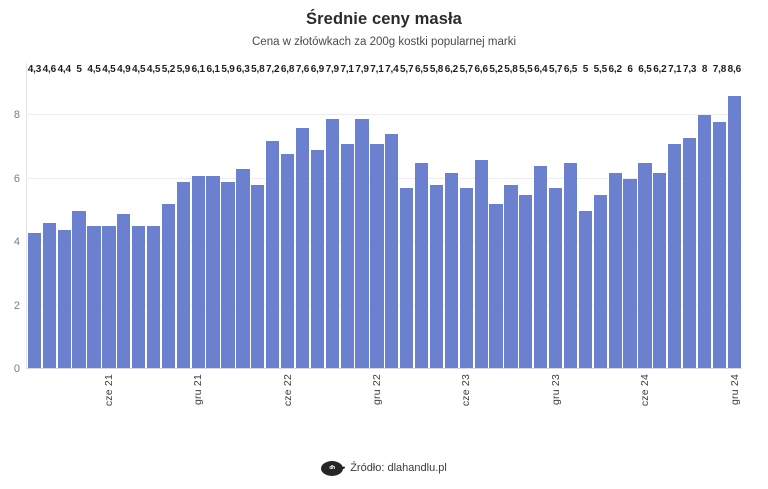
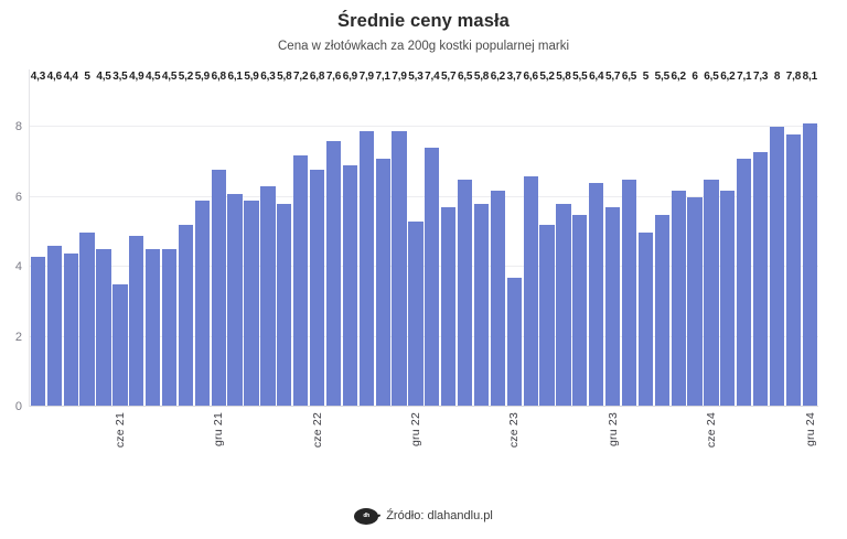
cze 21: 4,5 -> 3,5
gru 21: 6,1 -> 6,8
gru 22: 7,1 -> 5,3
cze 23: 5,7 -> 3,7
gru 24: 8,6 -> 8,1
